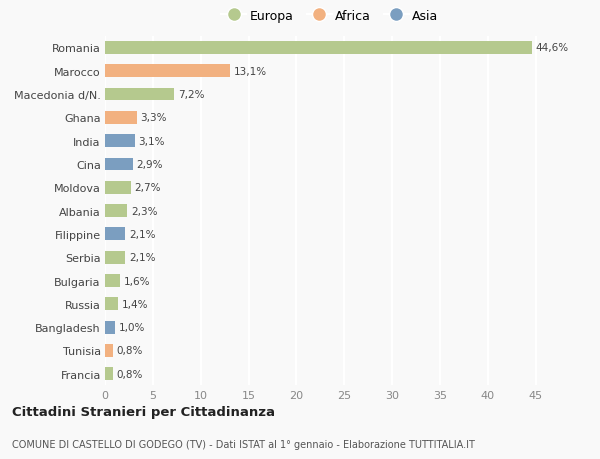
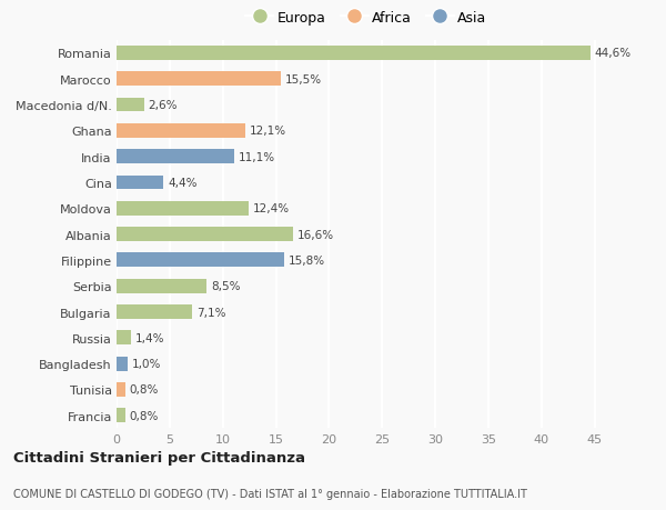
Marocco: 13,1% -> 15,5%
Macedonia d/N.: 7,2% -> 2,6%
Ghana: 3,3% -> 12,1%
India: 3,1% -> 11,1%
Cina: 2,9% -> 4,4%
Moldova: 2,7% -> 12,4%
Albania: 2,3% -> 16,6%
Filippine: 2,1% -> 15,8%
Serbia: 2,1% -> 8,5%
Bulgaria: 1,6% -> 7,1%
